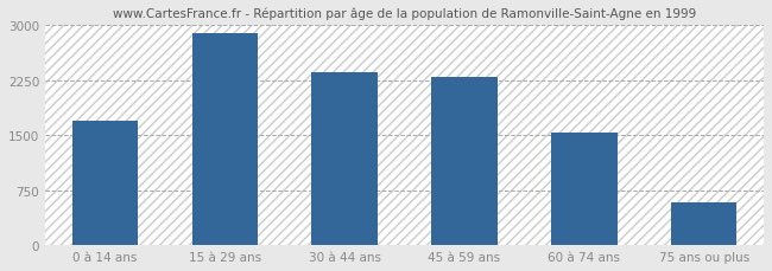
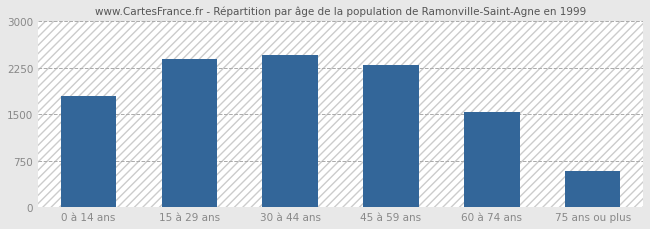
0 à 14 ans: 1700 -> 1800
15 à 29 ans: 2900 -> 2400
30 à 44 ans: 2360 -> 2460
